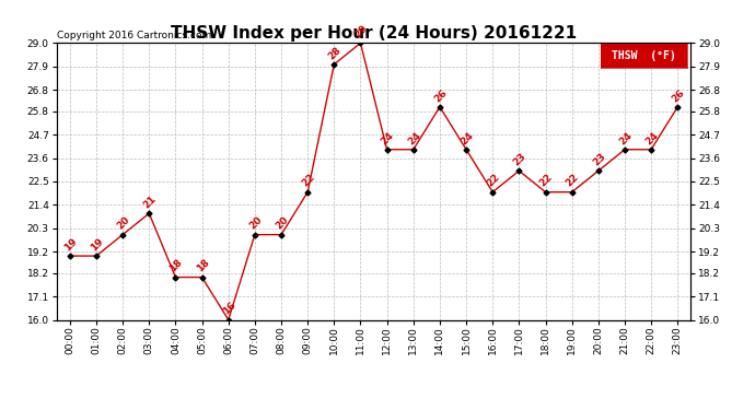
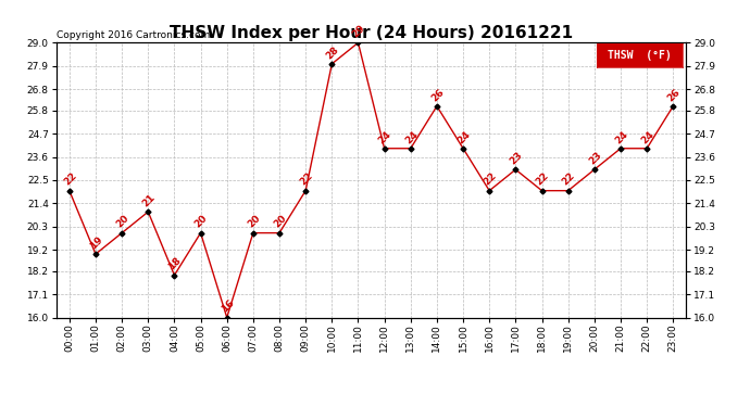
00:00: 19 -> 22
05:00: 18 -> 20
